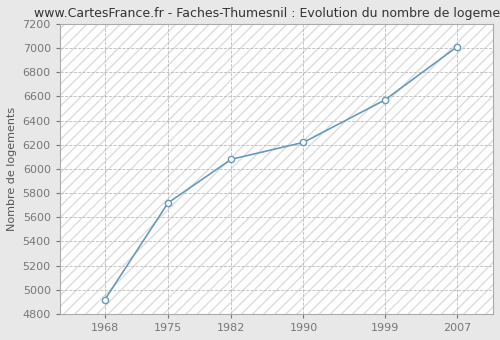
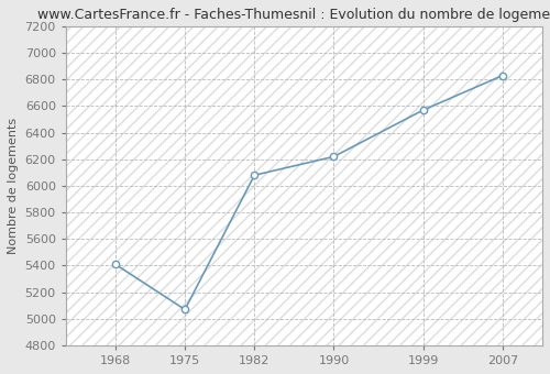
1968: 4920 -> 5410
1975: 5720 -> 5070
2007: 7010 -> 6830
